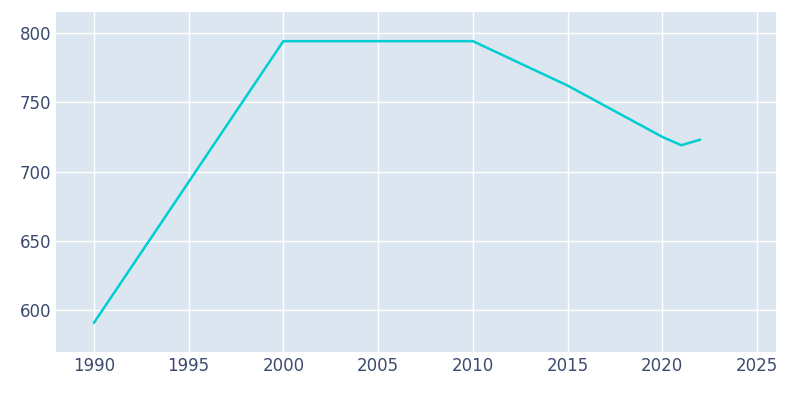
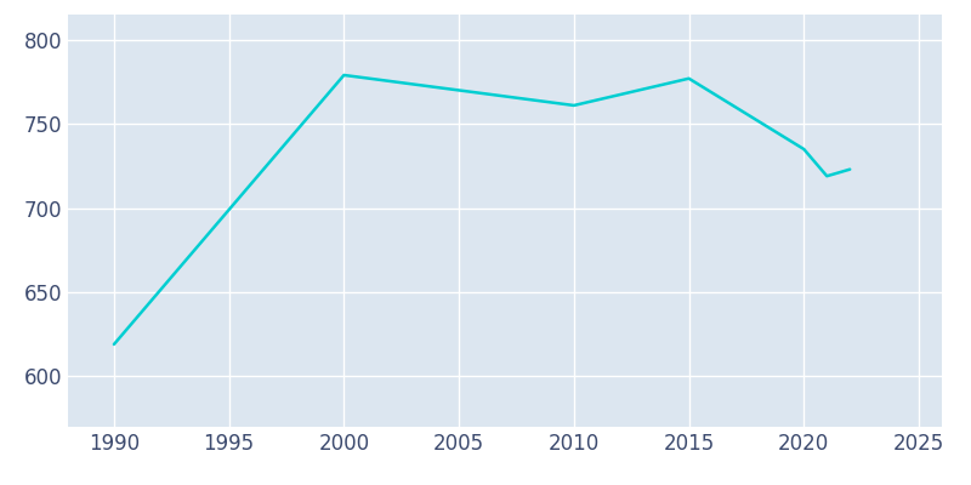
1990: 591 -> 619
2000: 794 -> 779
2010: 794 -> 761
2015: 762 -> 777
2020: 725 -> 735
